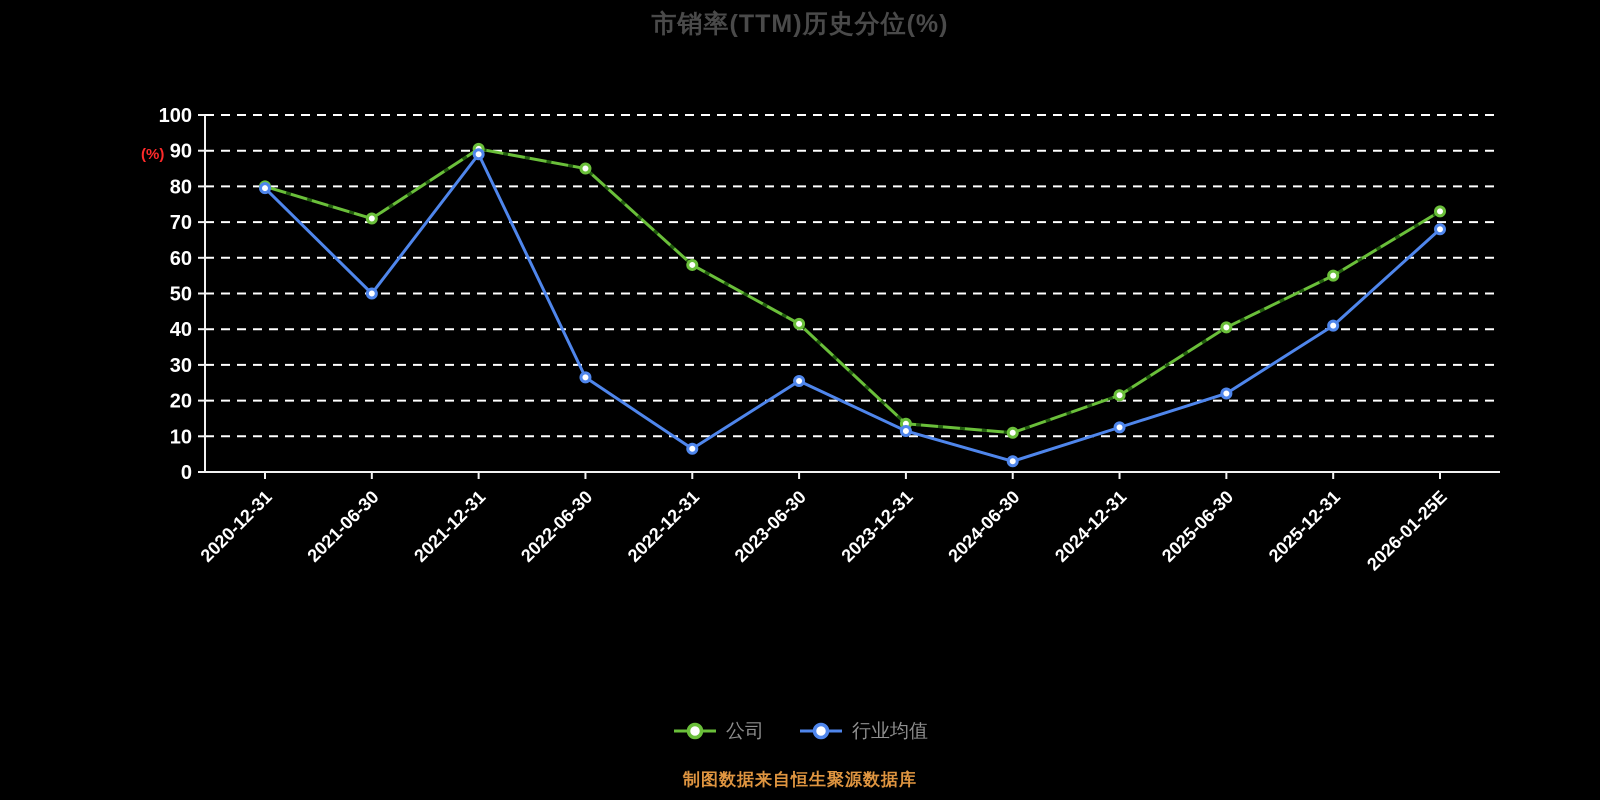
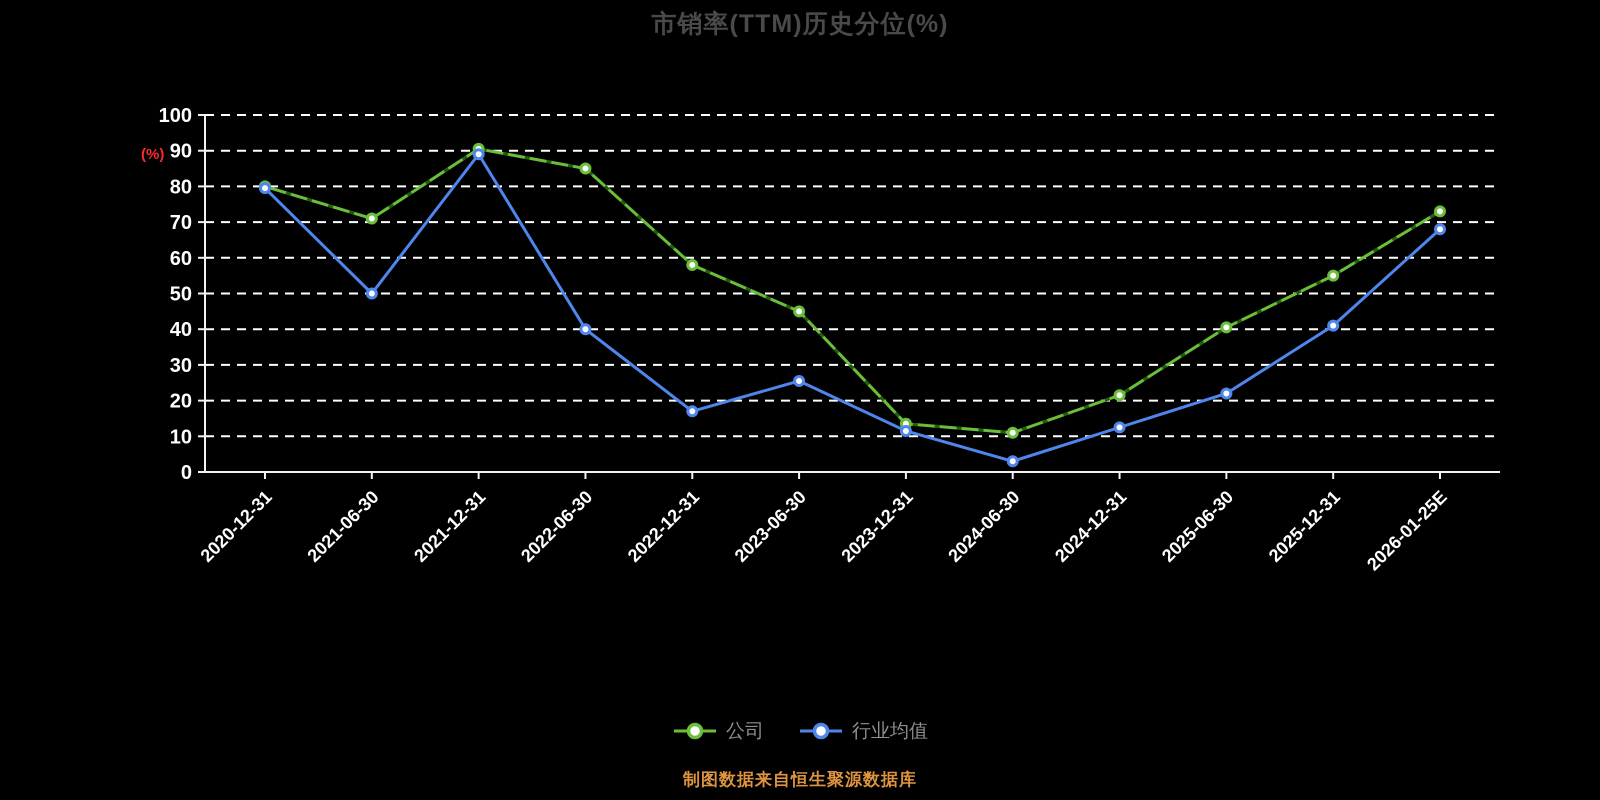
行业均值/2022-06-30: 26 -> 40
行业均值/2022-12-31: 6 -> 17
公司/2023-06-30: 42 -> 45
